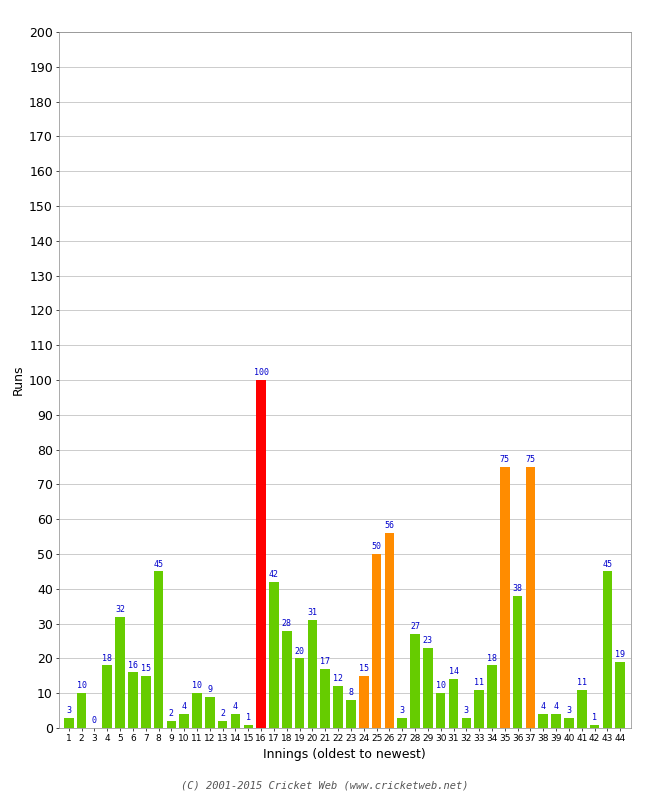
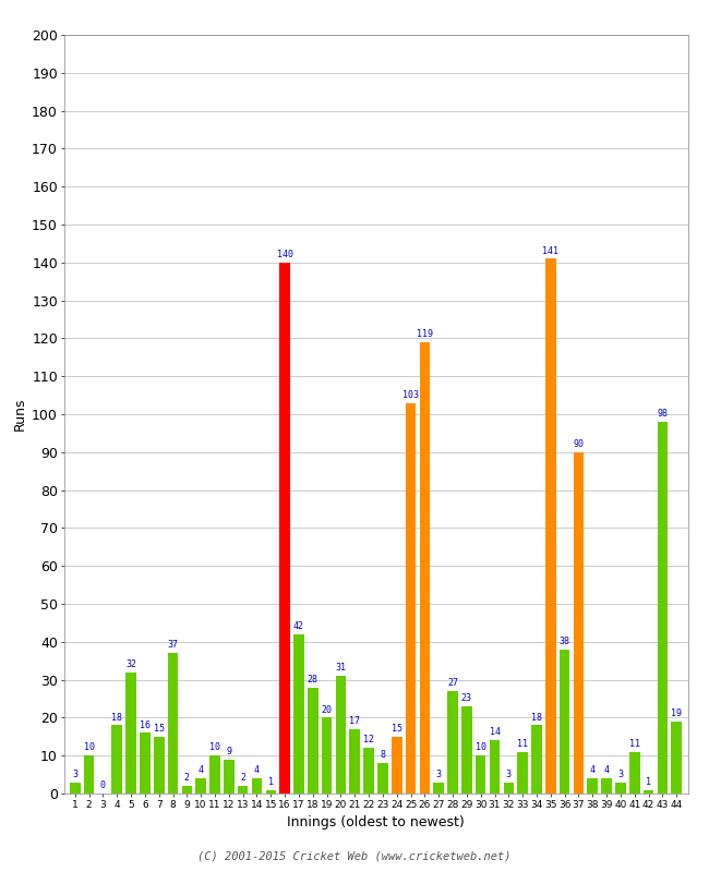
8: 45 -> 37
16: 100 -> 140
25: 50 -> 103
26: 56 -> 119
35: 75 -> 141
37: 75 -> 90
43: 45 -> 98
